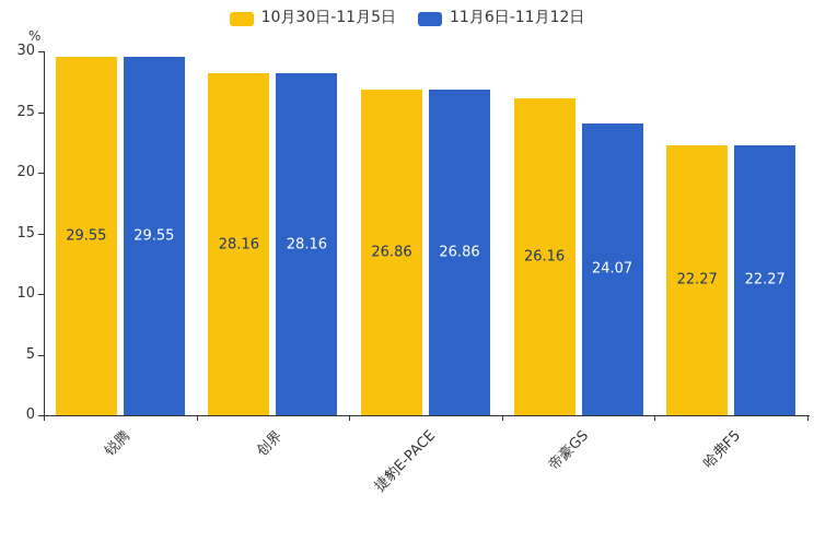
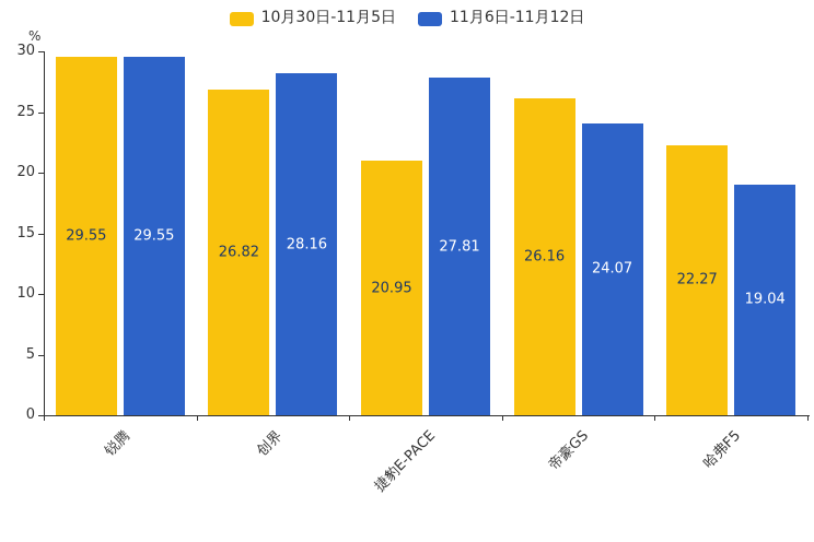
10月30日-11月5日/创界: 28.16 -> 26.82
10月30日-11月5日/捷豹E-PACE: 26.86 -> 20.95
11月6日-11月12日/捷豹E-PACE: 26.86 -> 27.81
11月6日-11月12日/哈弗F5: 22.27 -> 19.04
